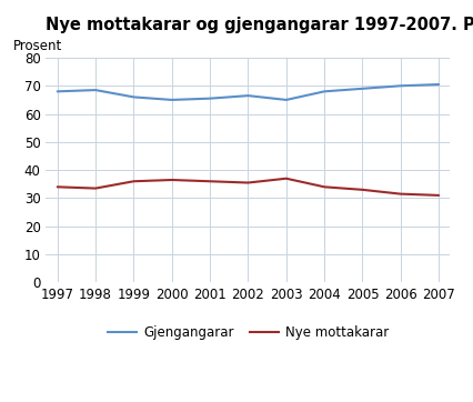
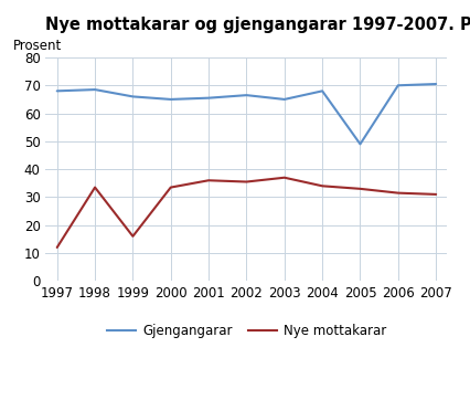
Nye mottakarar/1997: 34.0 -> 12.0
Nye mottakarar/1999: 36.0 -> 16.0
Nye mottakarar/2000: 36.5 -> 33.5
Gjengangarar/2005: 69.0 -> 49.0
